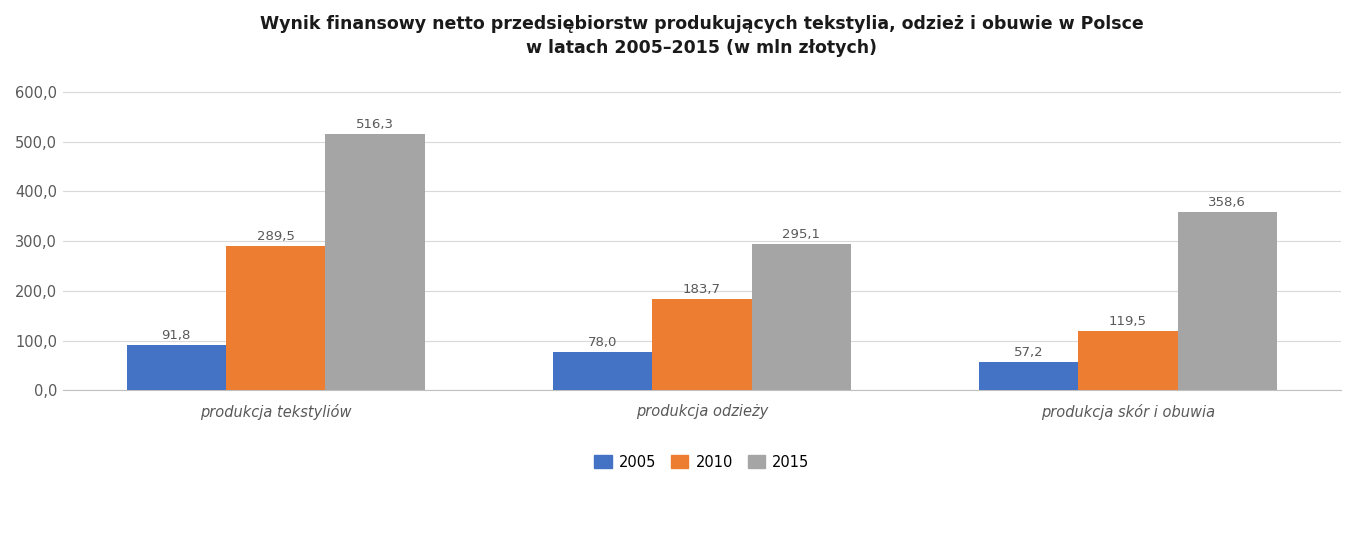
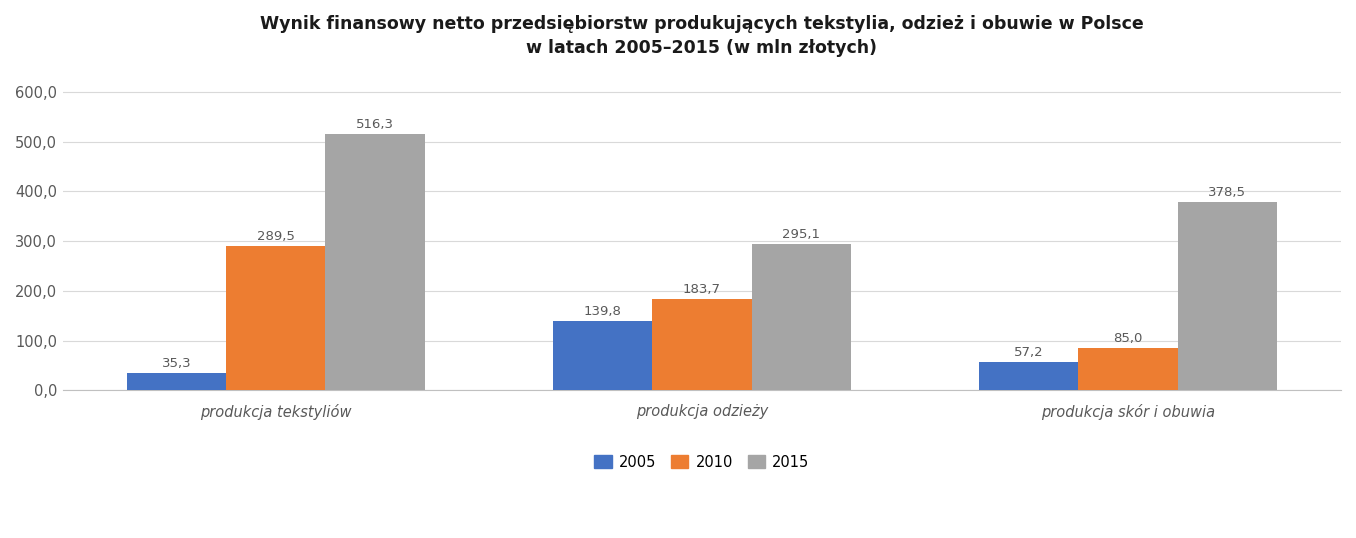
2005/produkcja tekstyliów: 91,8 -> 35,3
2005/produkcja odzieży: 78,0 -> 139,8
2010/produkcja skór i obuwia: 119,5 -> 85,0
2015/produkcja skór i obuwia: 358,6 -> 378,5
